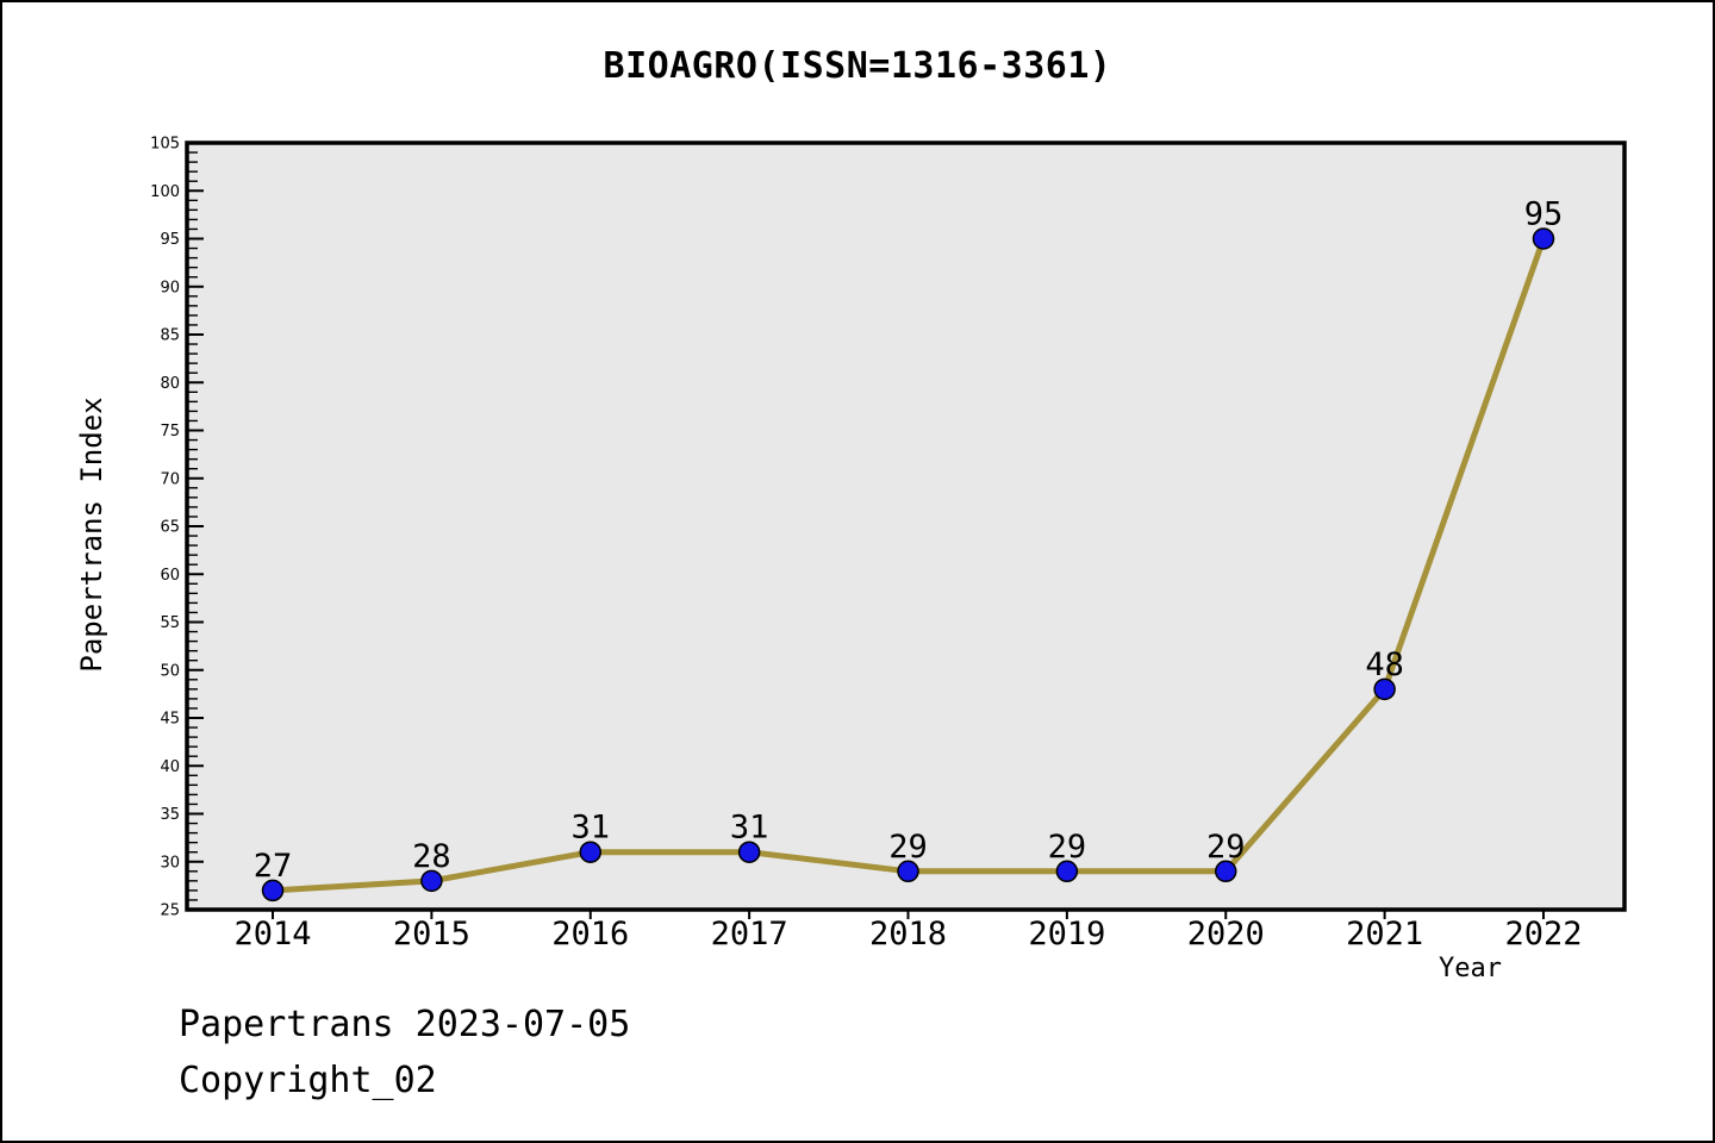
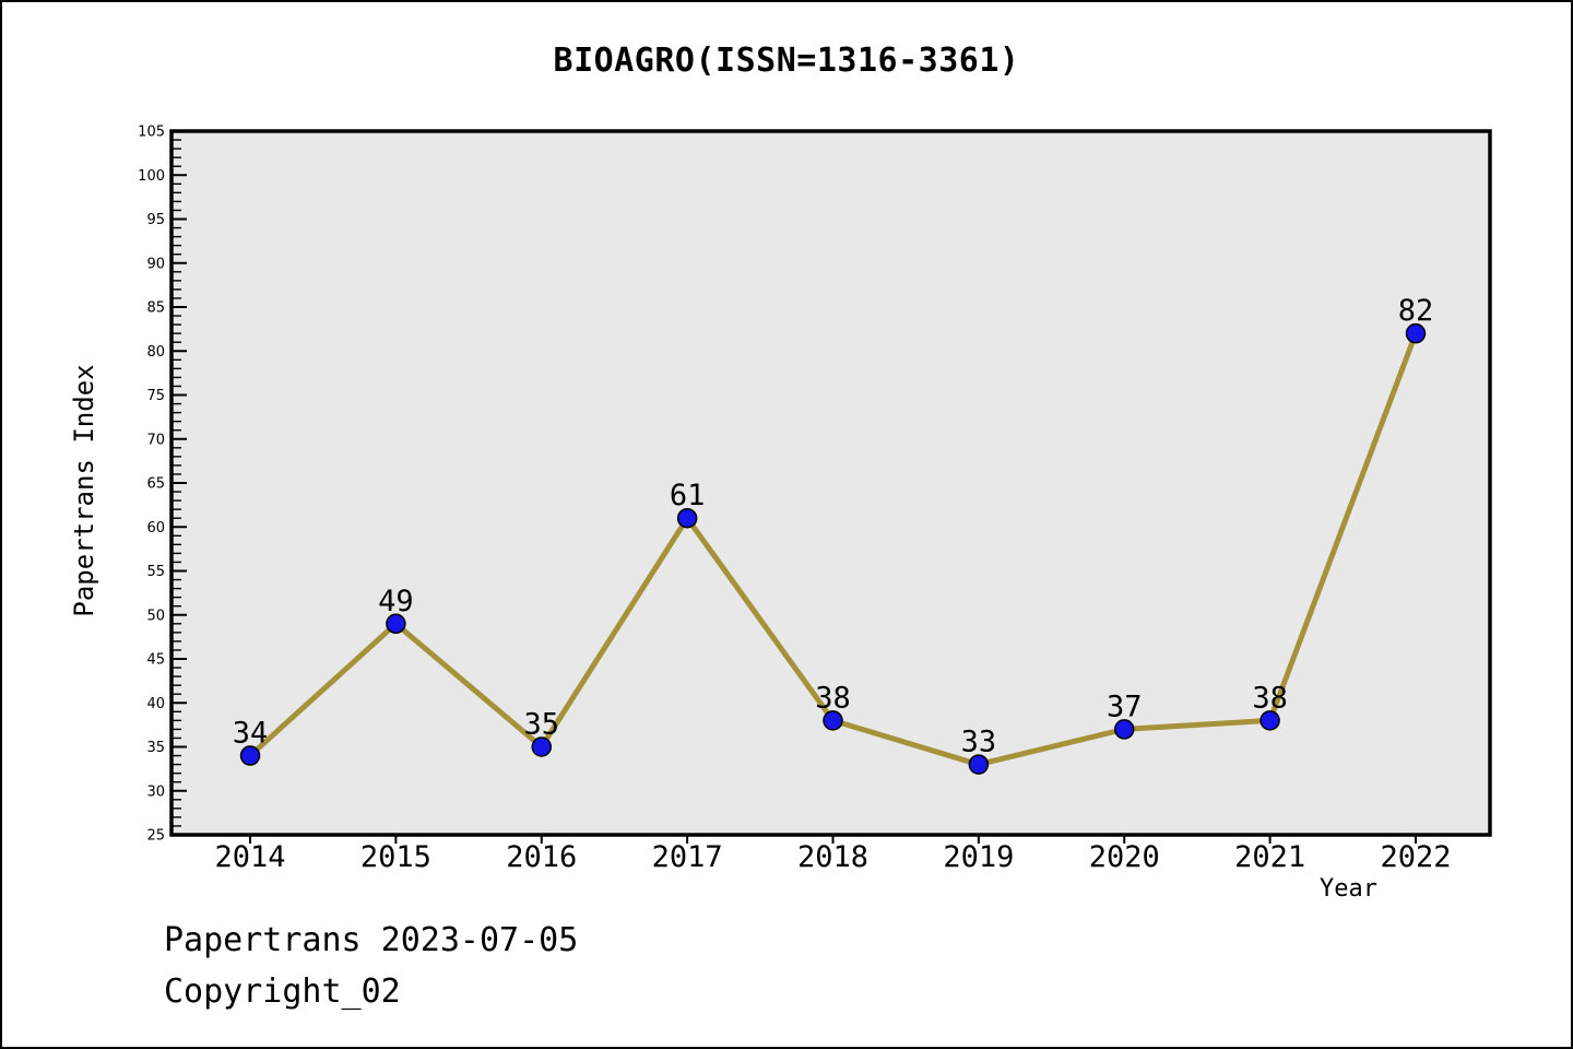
2014: 27 -> 34
2015: 28 -> 49
2016: 31 -> 35
2017: 31 -> 61
2018: 29 -> 38
2019: 29 -> 33
2020: 29 -> 37
2021: 48 -> 38
2022: 95 -> 82
